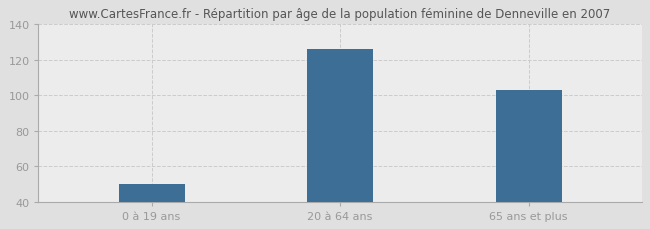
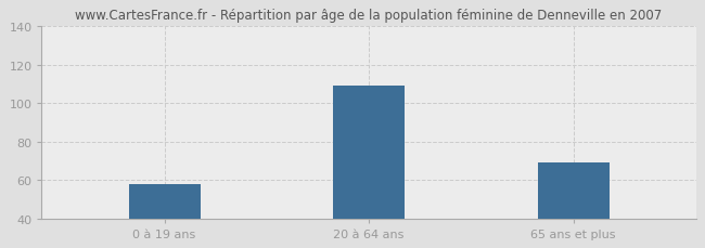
0 à 19 ans: 50 -> 58
20 à 64 ans: 126 -> 109
65 ans et plus: 103 -> 69
